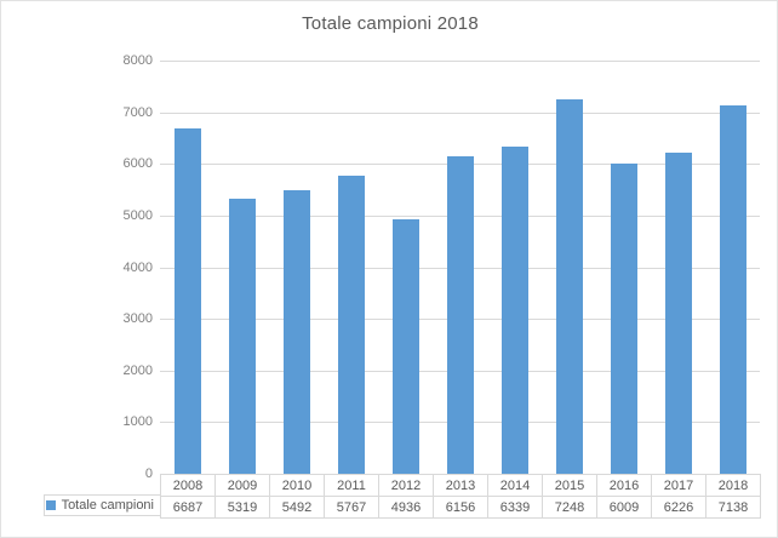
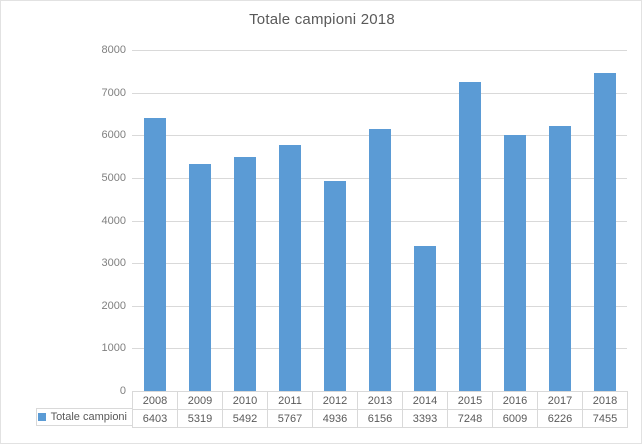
2008: 6687 -> 6403
2014: 6339 -> 3393
2018: 7138 -> 7455
